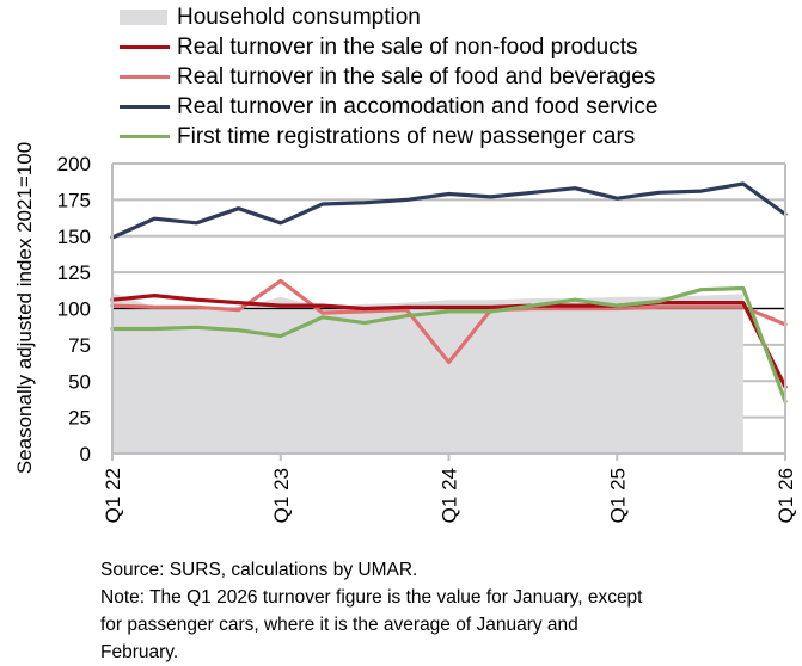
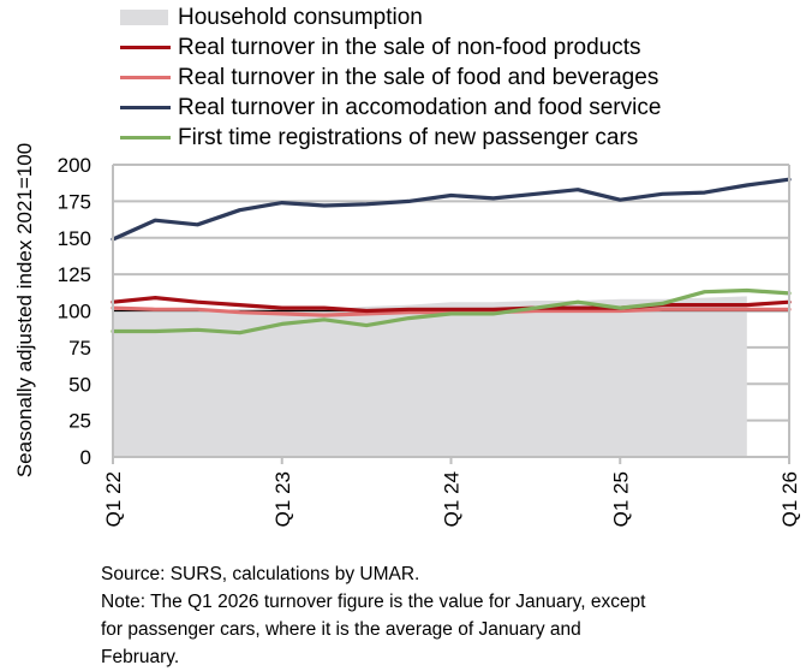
Household consumption/Q1 22: 111 -> 101
Household consumption/Q1 23: 108 -> 99
Real turnover in the sale of food and beverages/Q1 23: 119 -> 98
Real turnover in accomodation and food service/Q1 23: 159 -> 174
First time registrations of new passenger cars/Q1 23: 81 -> 91
Real turnover in the sale of food and beverages/Q1 24: 63 -> 99
Real turnover in the sale of non-food products/Q1 26: 46 -> 106
Real turnover in the sale of food and beverages/Q1 26: 89 -> 101
Real turnover in accomodation and food service/Q1 26: 165 -> 190
First time registrations of new passenger cars/Q1 26: 36 -> 112
